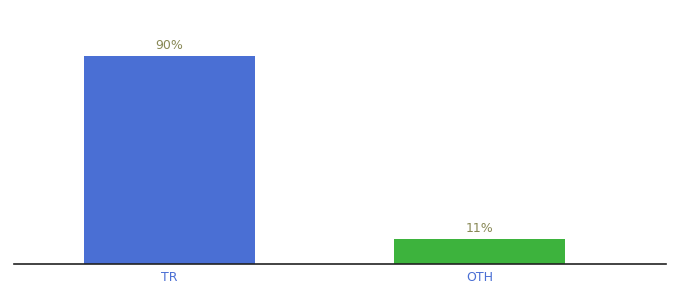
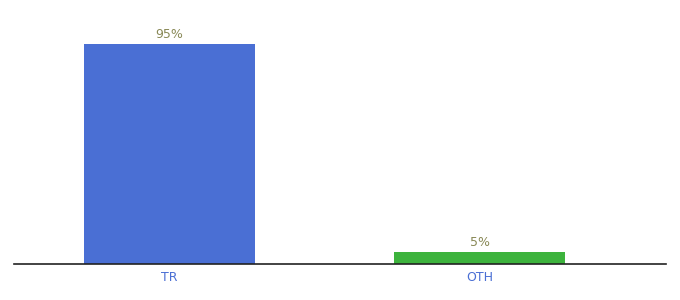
TR: 90% -> 95%
OTH: 11% -> 5%
